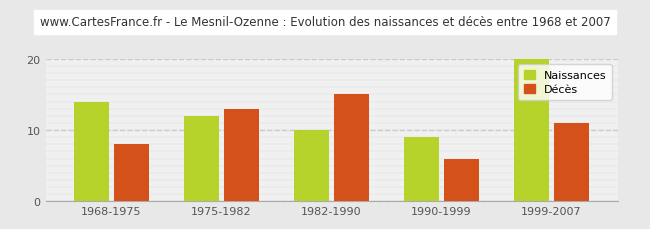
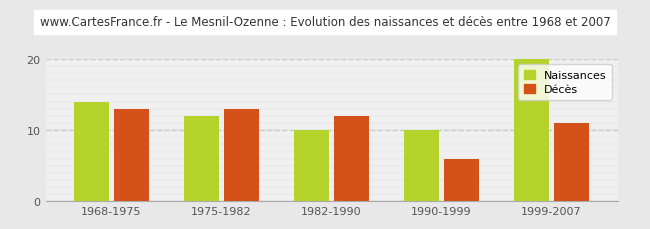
Décès/1968-1975: 8 -> 13
Décès/1982-1990: 15 -> 12
Naissances/1990-1999: 9 -> 10
